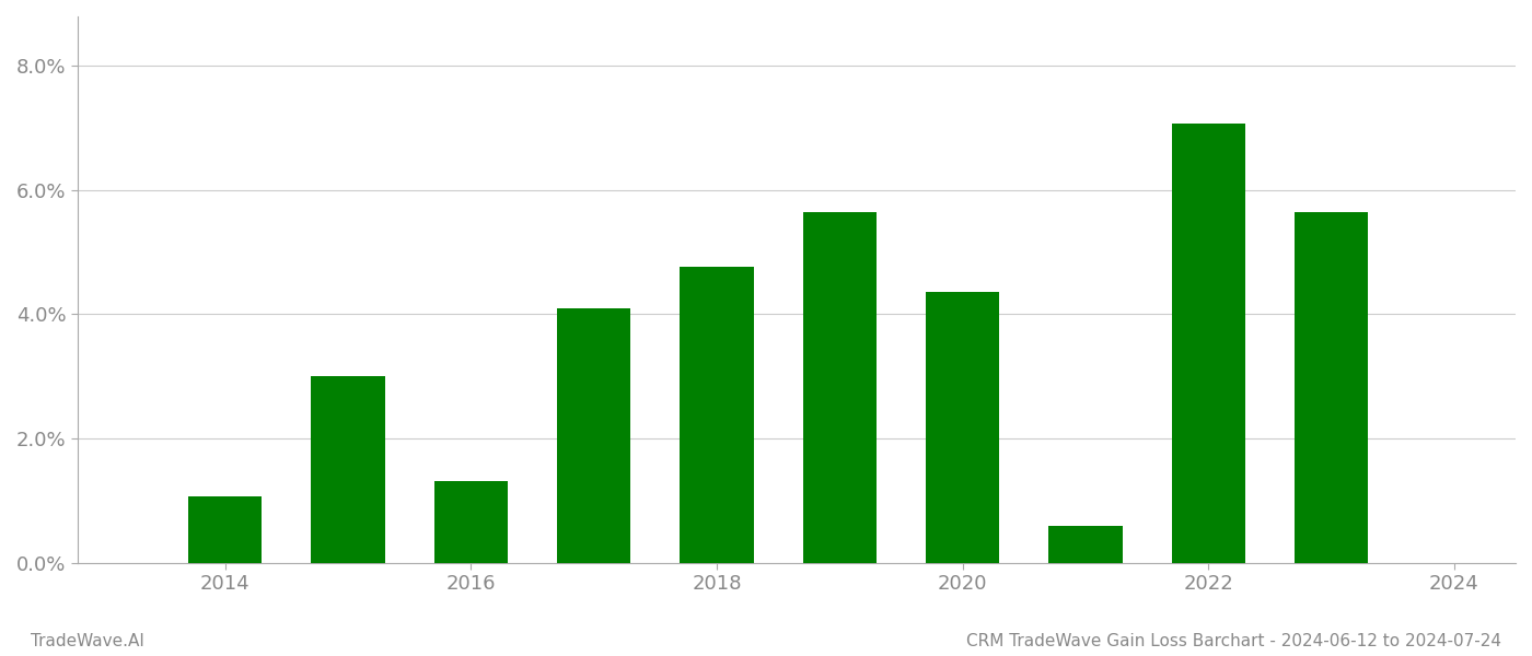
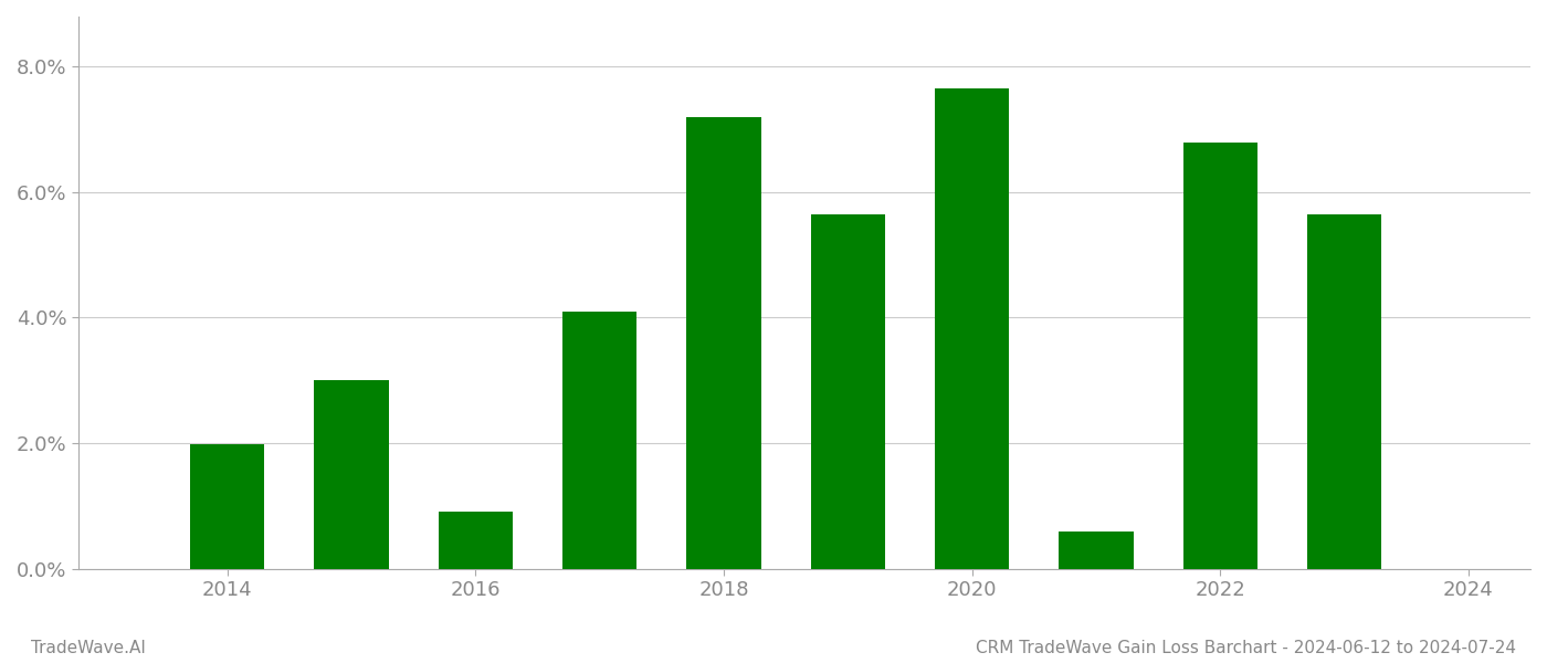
2014: 1.06% -> 1.98%
2016: 1.32% -> 0.90%
2018: 4.76% -> 7.20%
2020: 4.36% -> 7.65%
2022: 7.08% -> 6.80%
